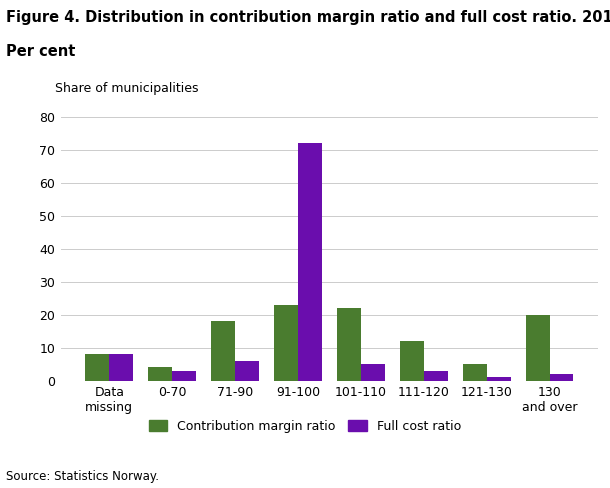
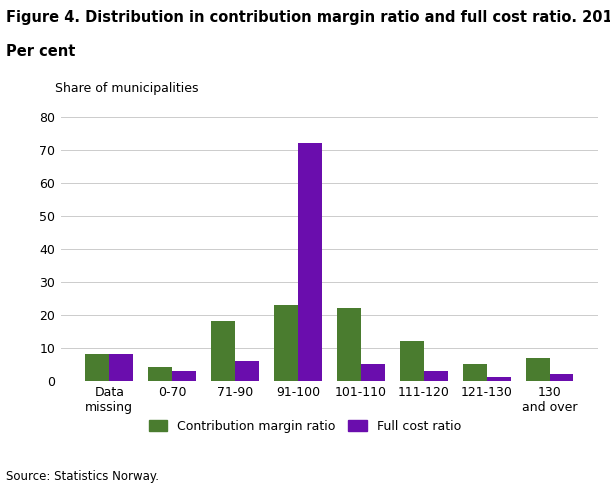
Contribution margin ratio/130 and over: 20 -> 7
